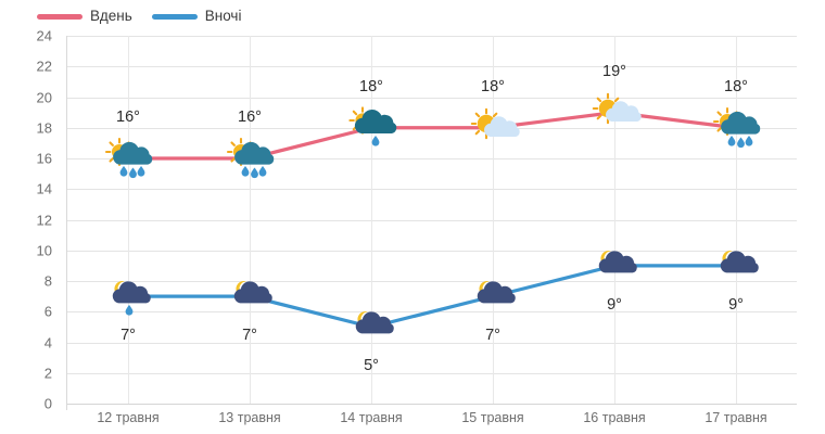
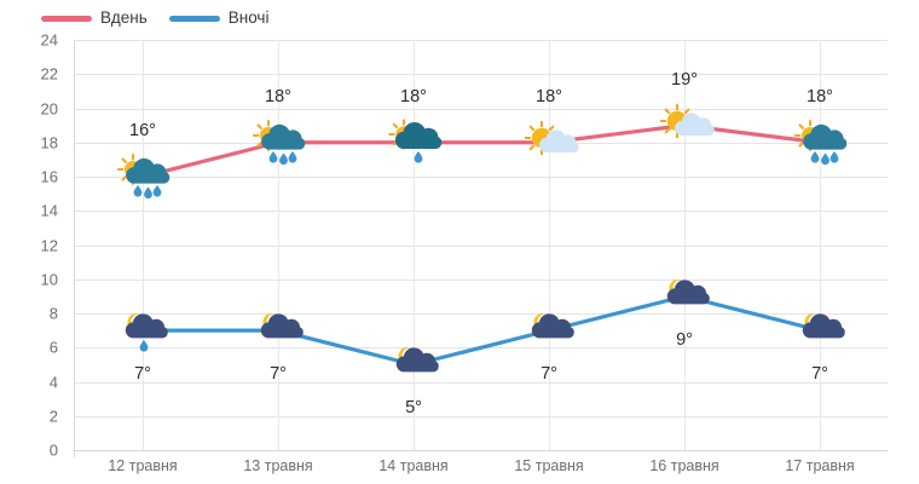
Вдень/13 травня: 16° -> 18°
Вночі/17 травня: 9° -> 7°
